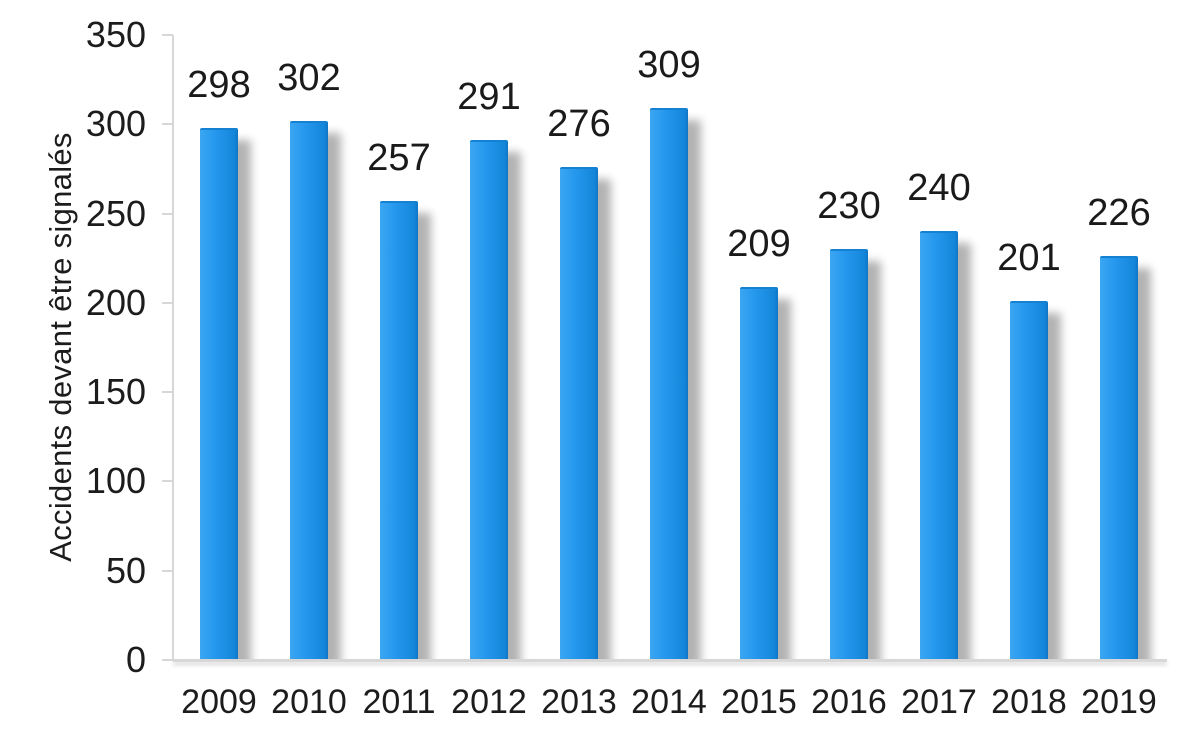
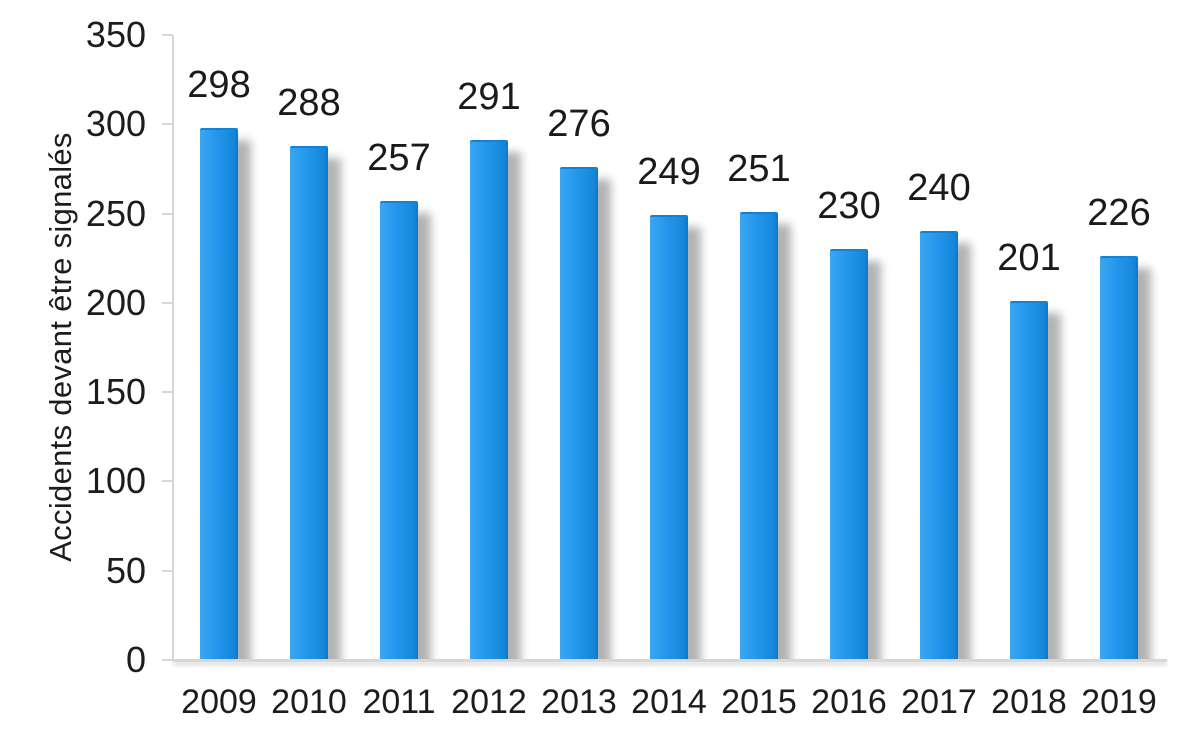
2010: 302 -> 288
2014: 309 -> 249
2015: 209 -> 251
